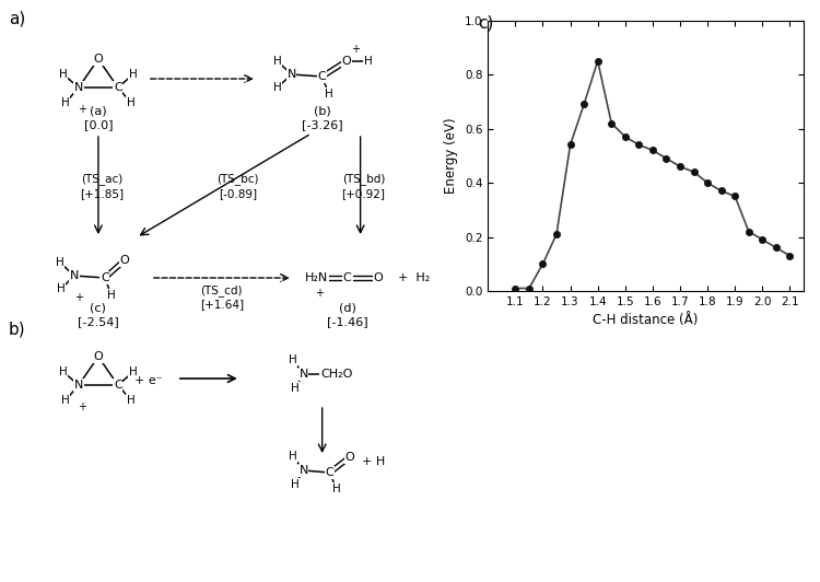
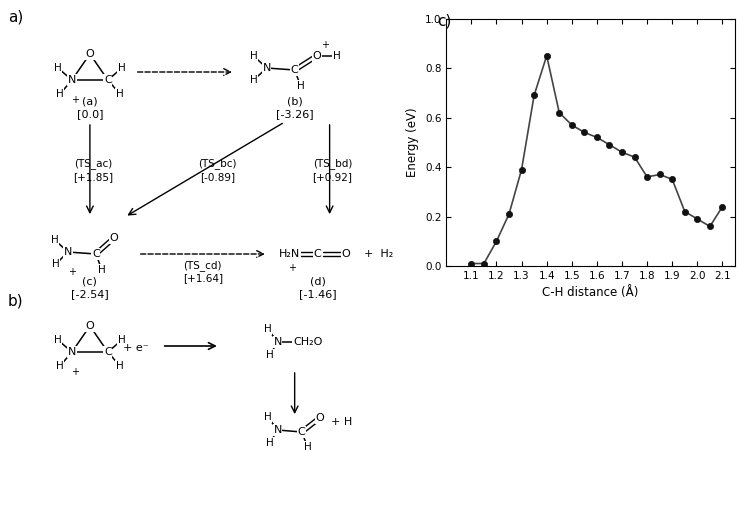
1.3: 0.54 -> 0.39
1.8: 0.40 -> 0.36
2.1: 0.13 -> 0.24
